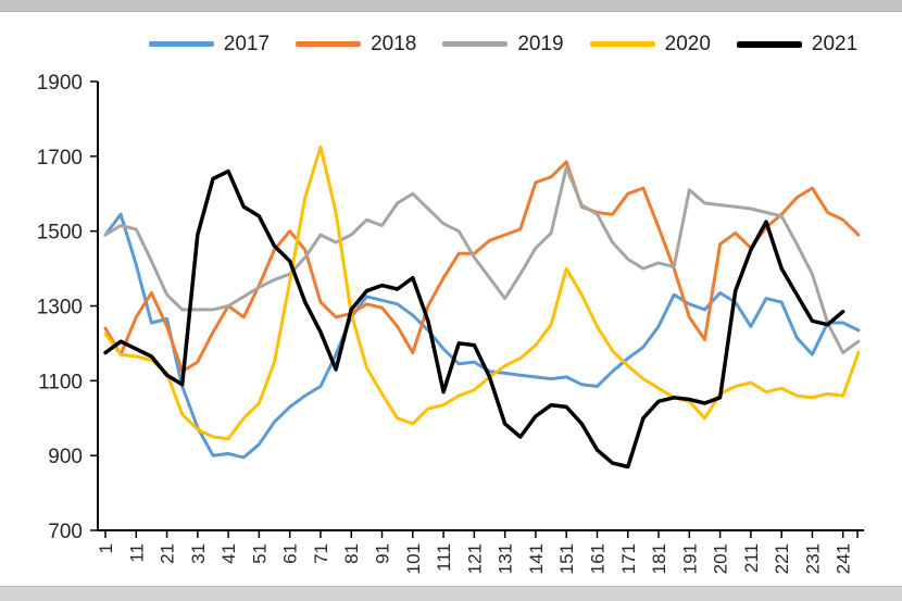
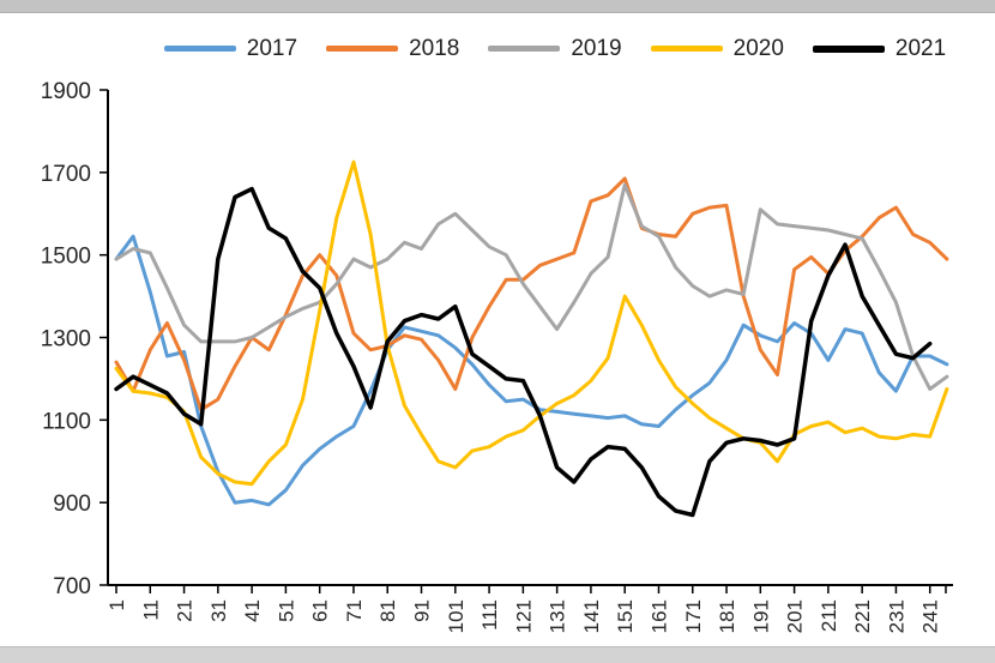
2021/111: 1070 -> 1230
2018/181: 1510 -> 1620
